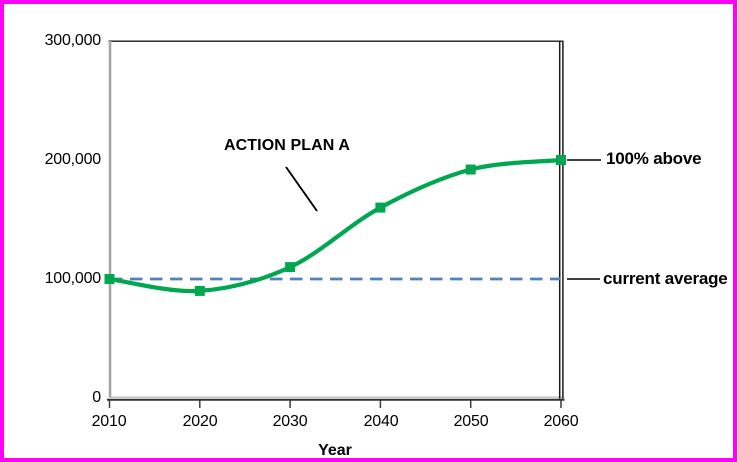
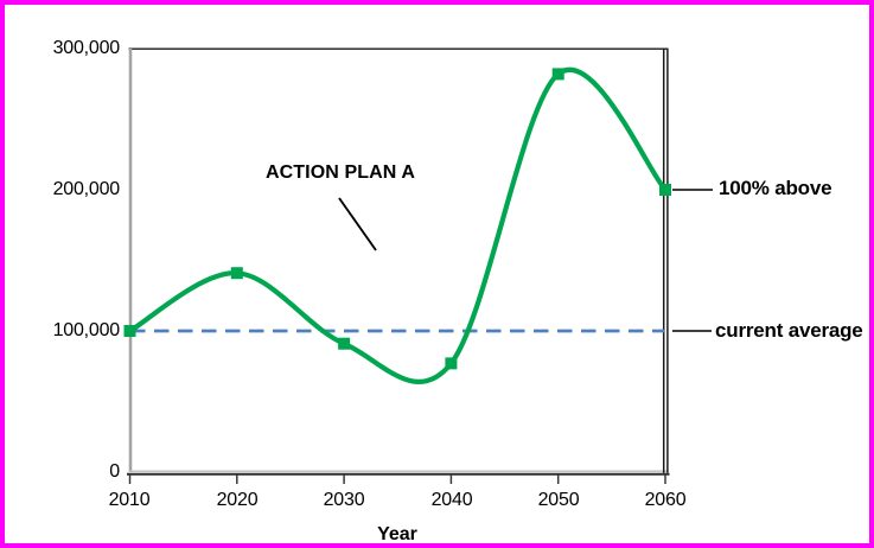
2020: 90000 -> 141000
2030: 110000 -> 91000
2040: 160000 -> 77000
2050: 192000 -> 282000
